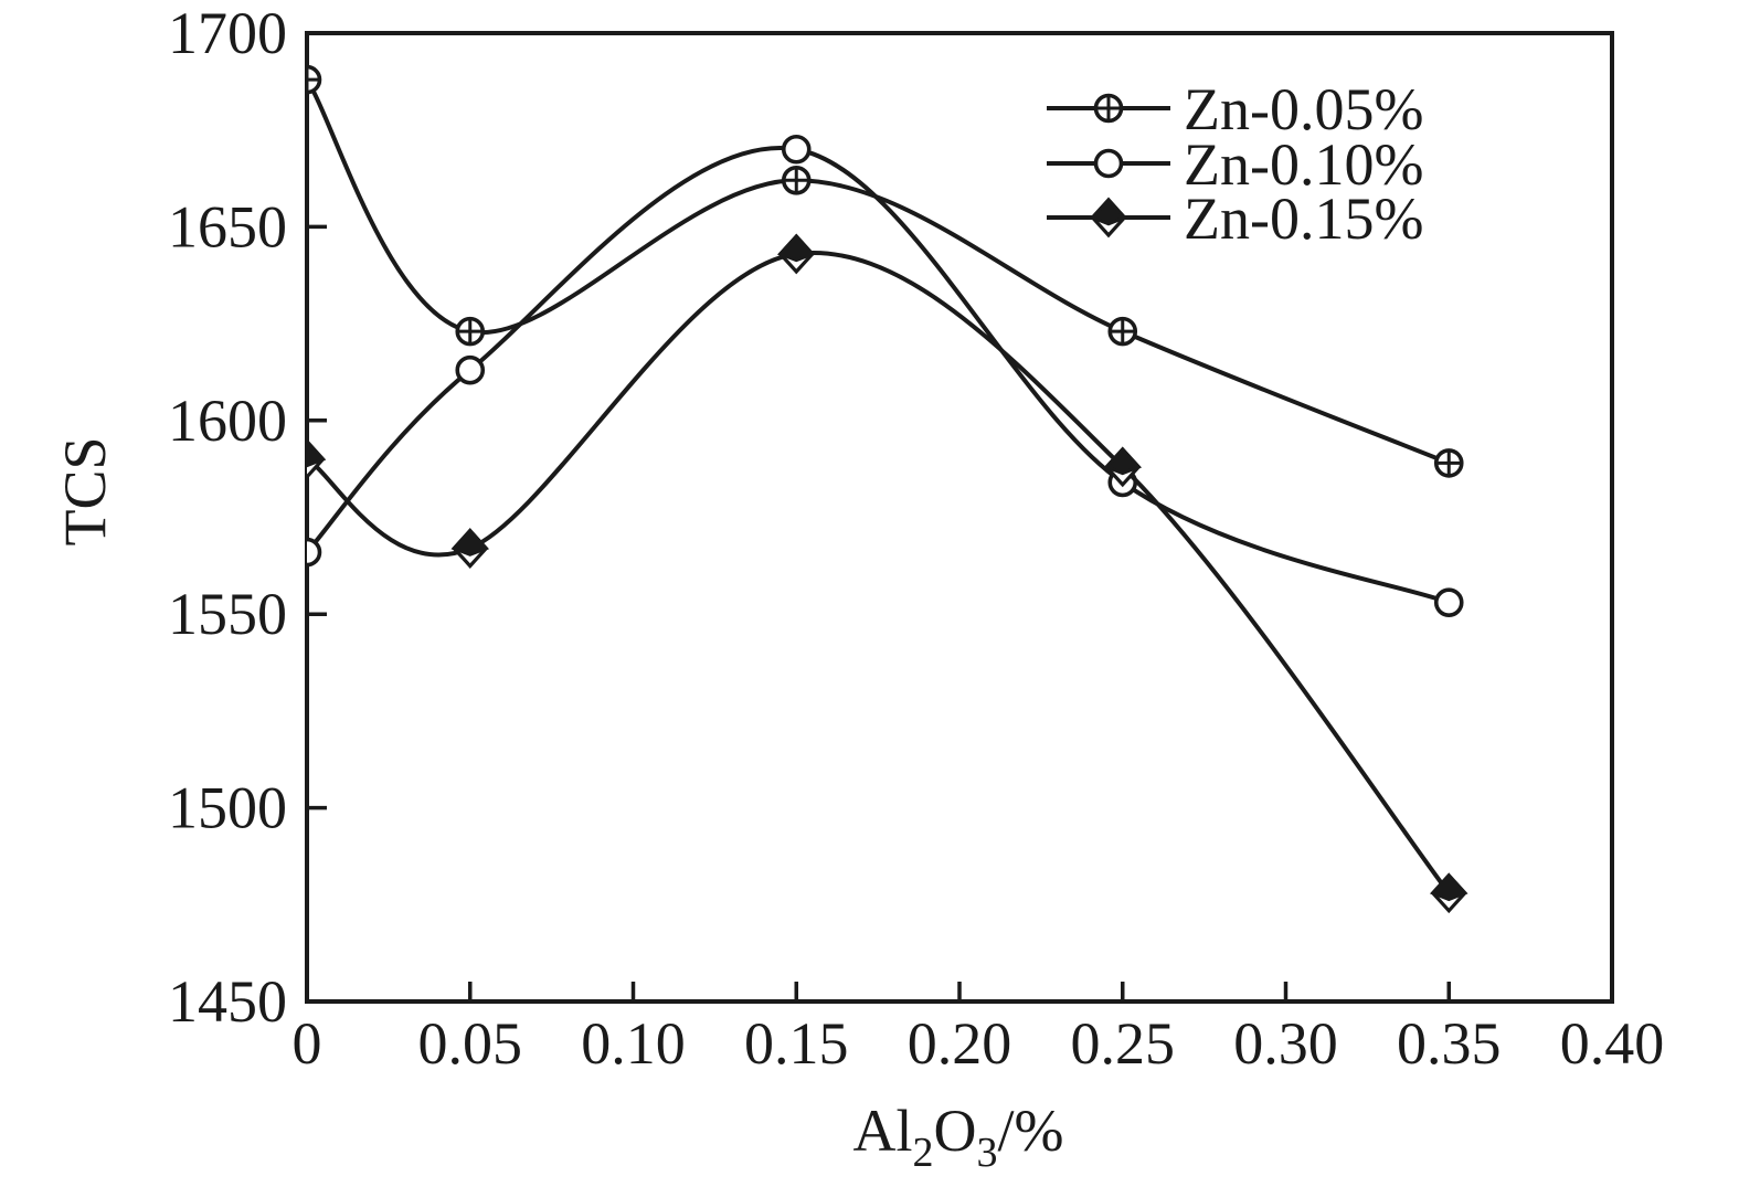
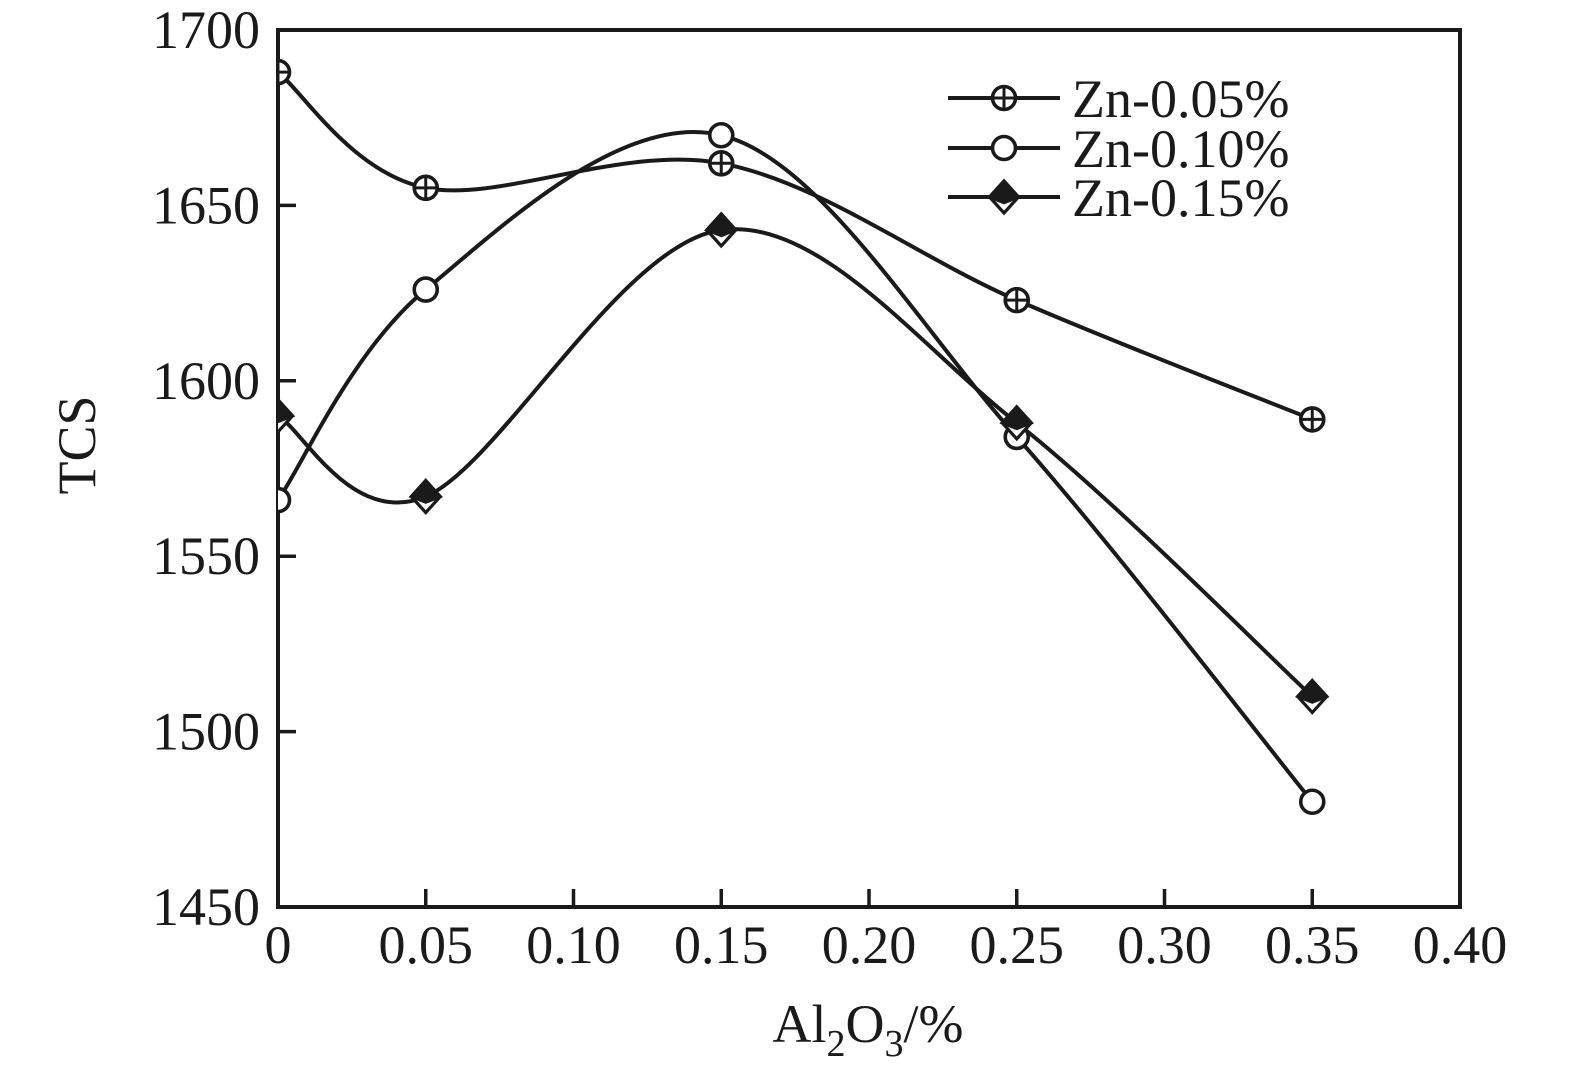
Zn-0.05%/0.05: 1623 -> 1655
Zn-0.10%/0.05: 1613 -> 1626
Zn-0.10%/0.35: 1553 -> 1480
Zn-0.15%/0.35: 1478 -> 1510
